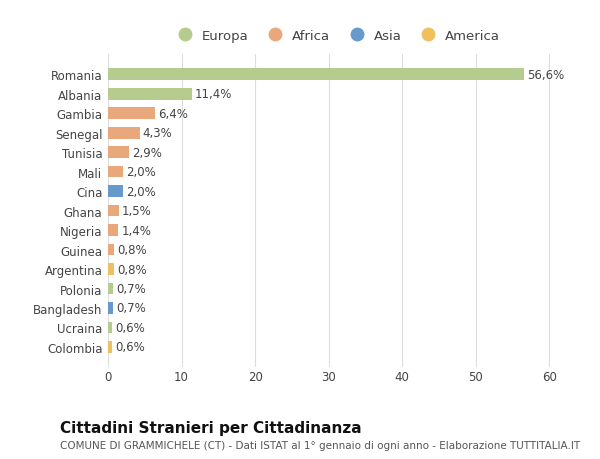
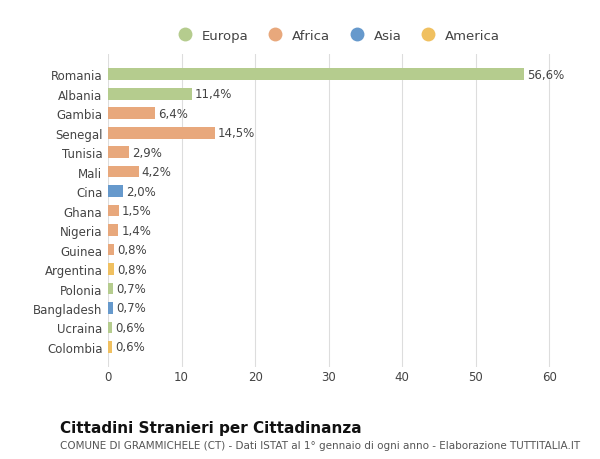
Senegal: 4,3% -> 14,5%
Mali: 2,0% -> 4,2%
